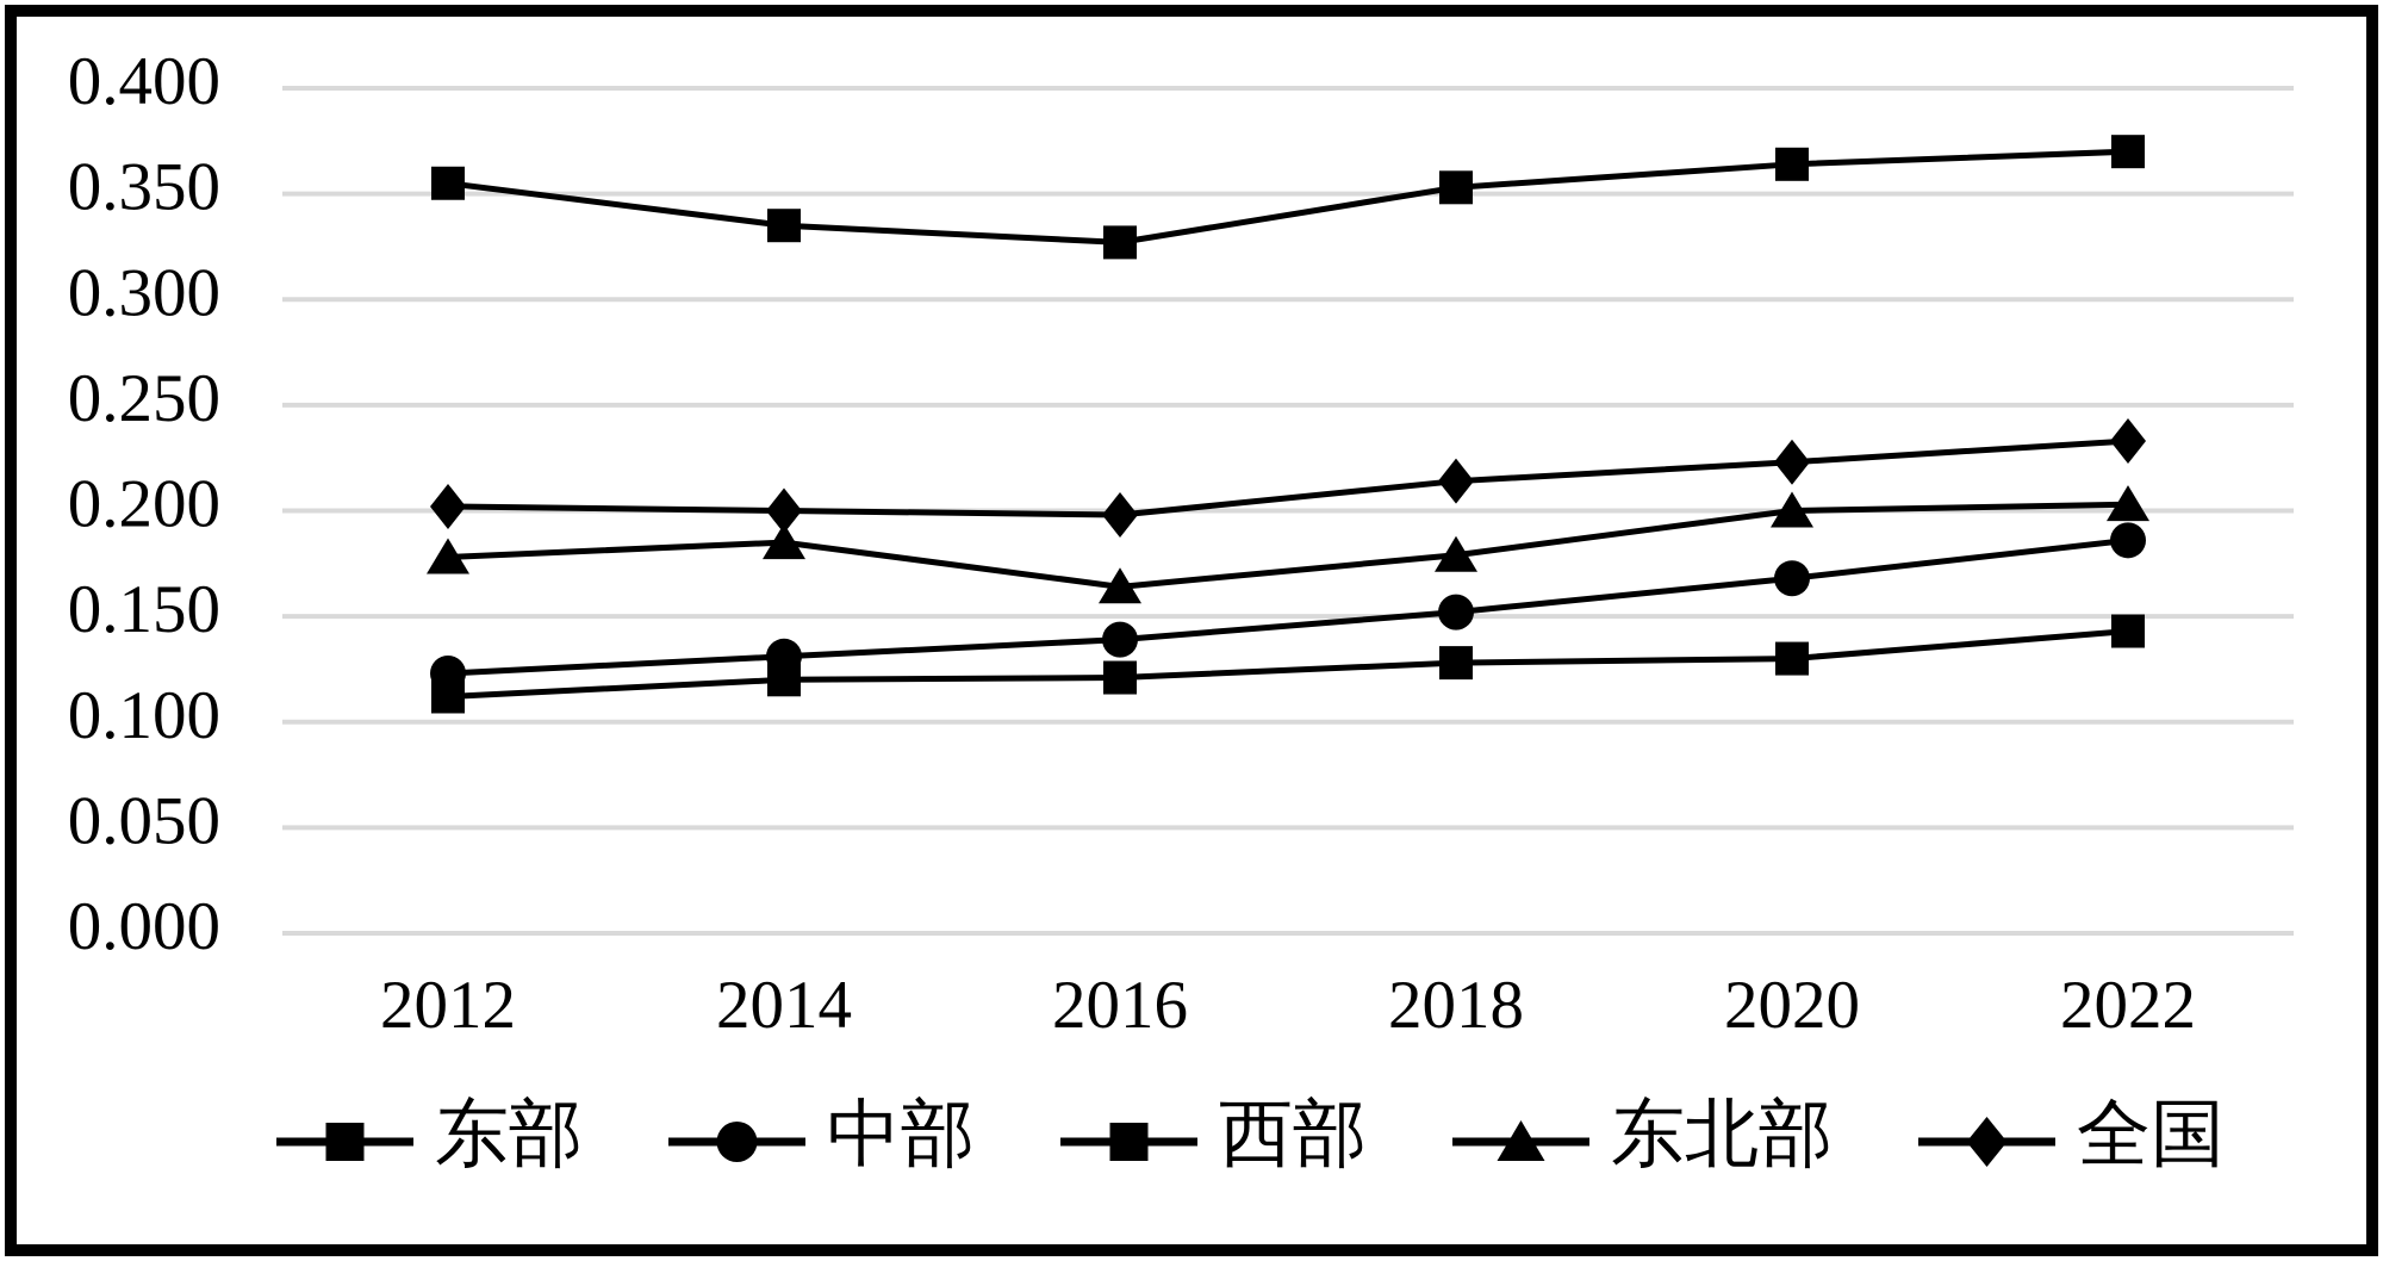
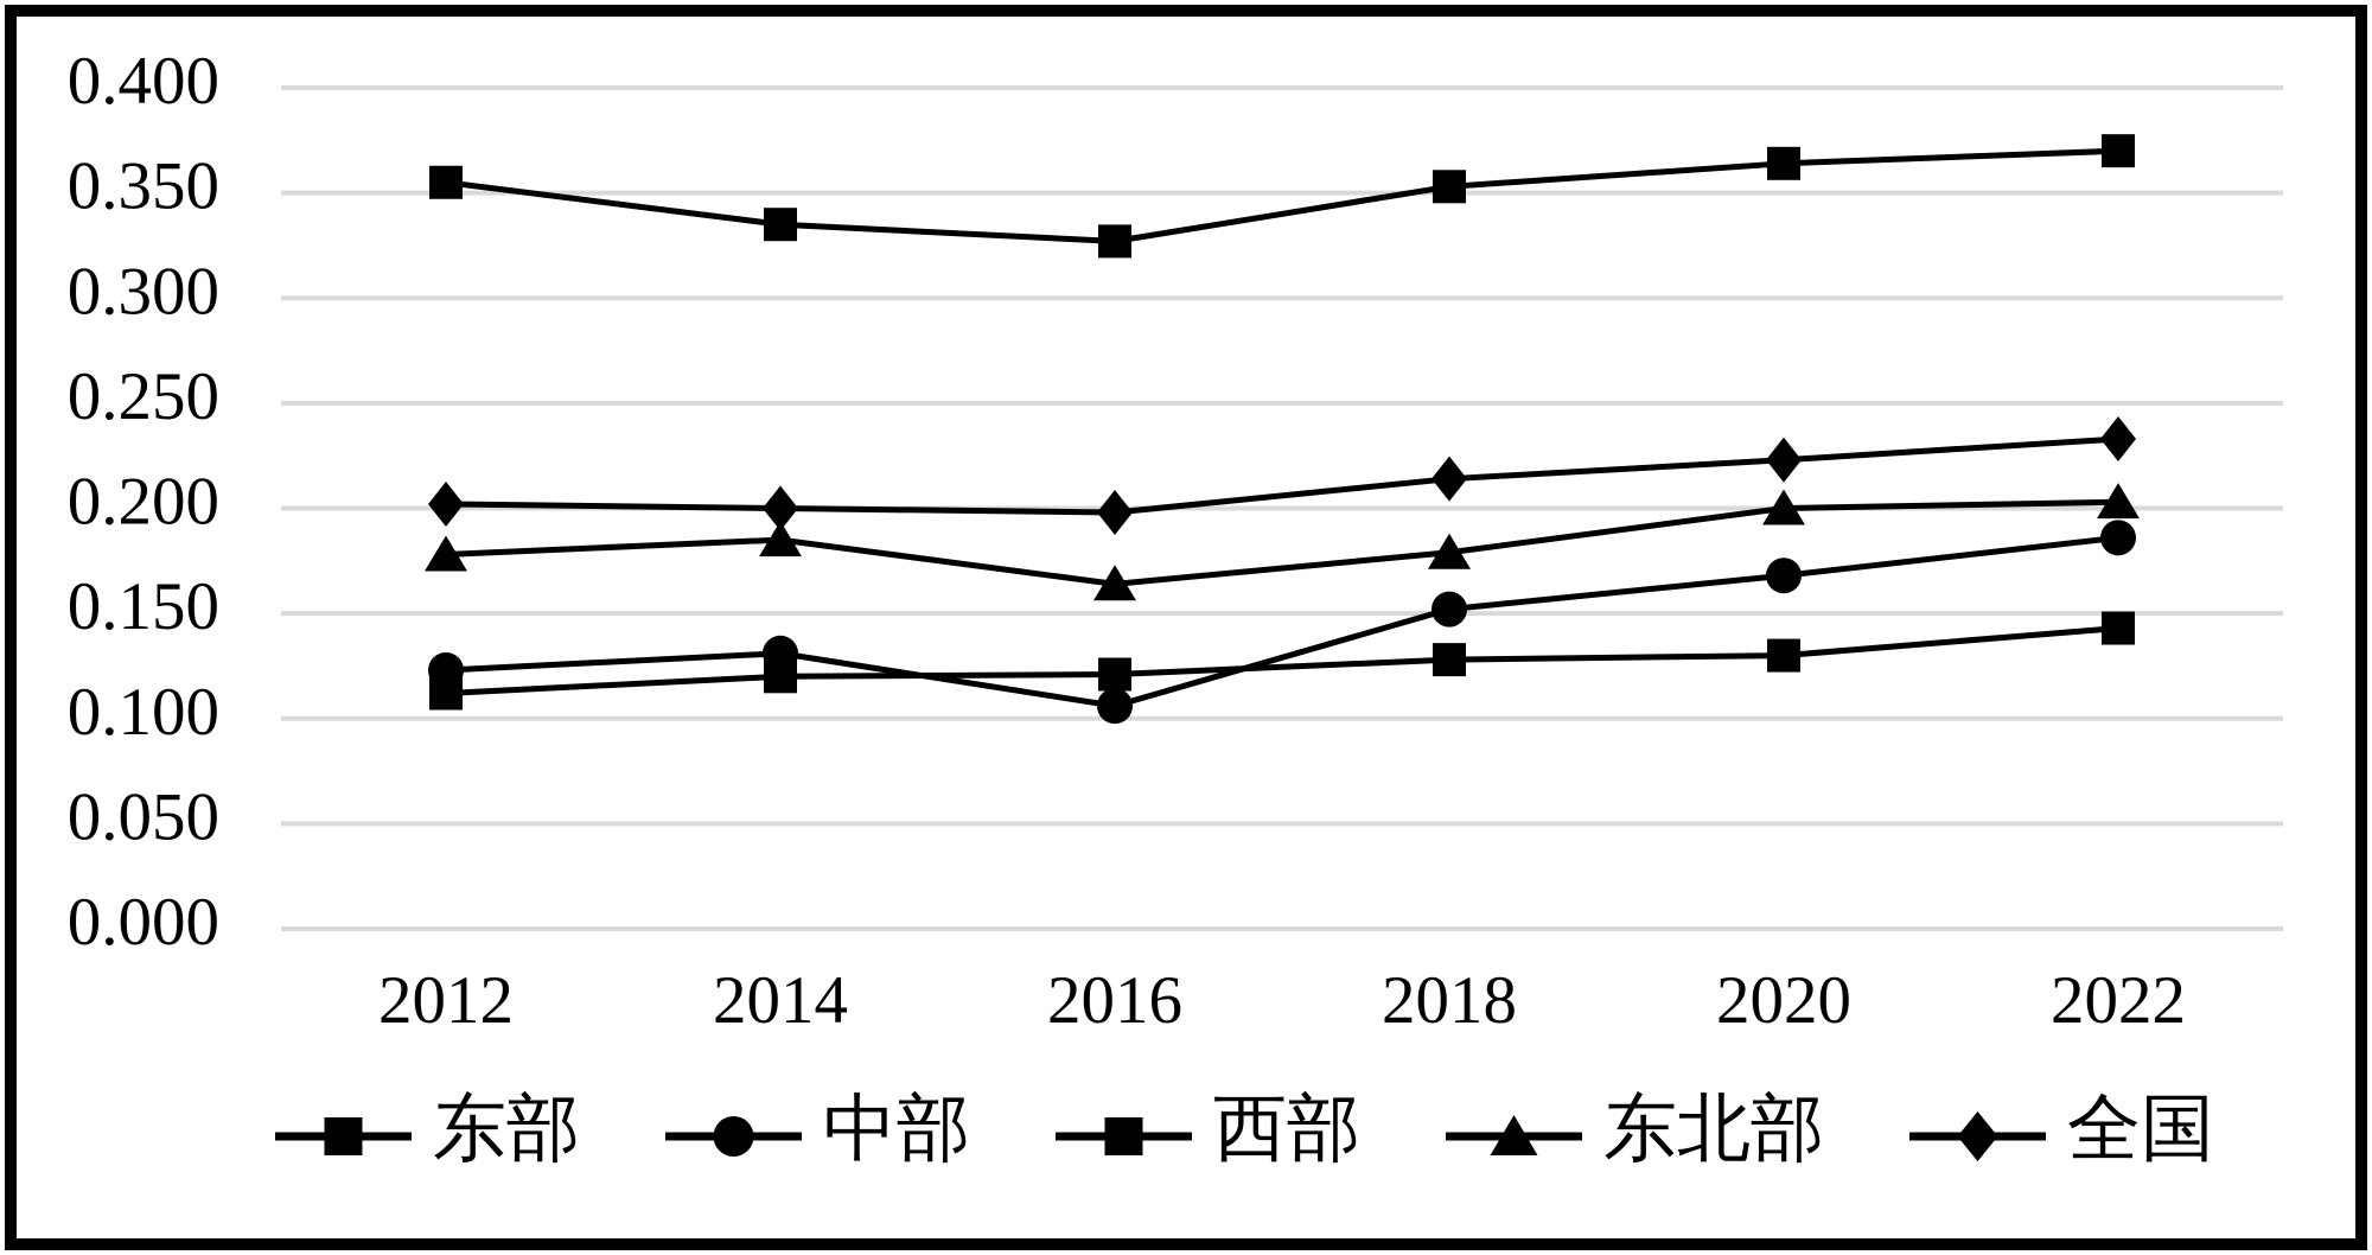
中部/2016: 0.139 -> 0.106
